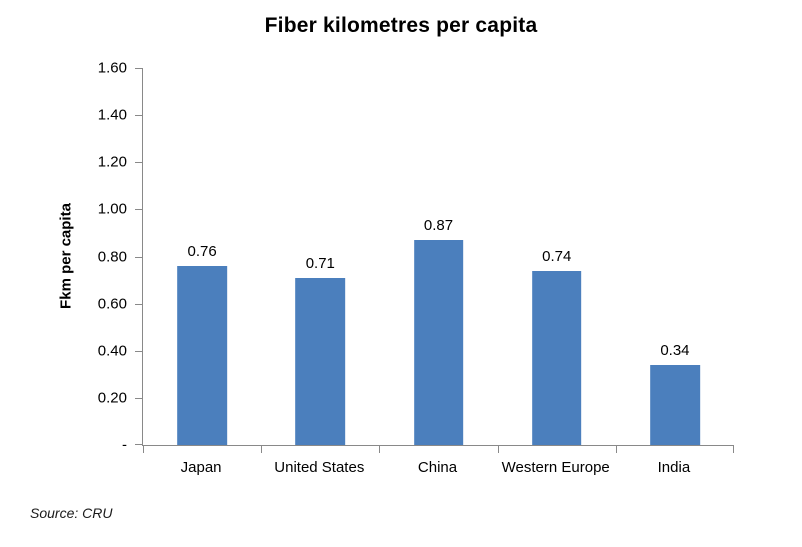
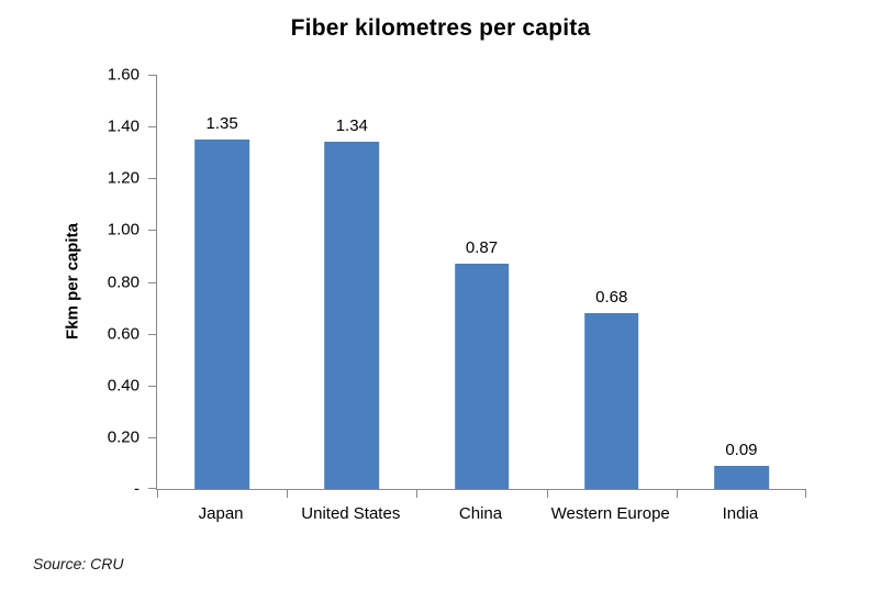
Japan: 0.76 -> 1.35
United States: 0.71 -> 1.34
Western Europe: 0.74 -> 0.68
India: 0.34 -> 0.09
